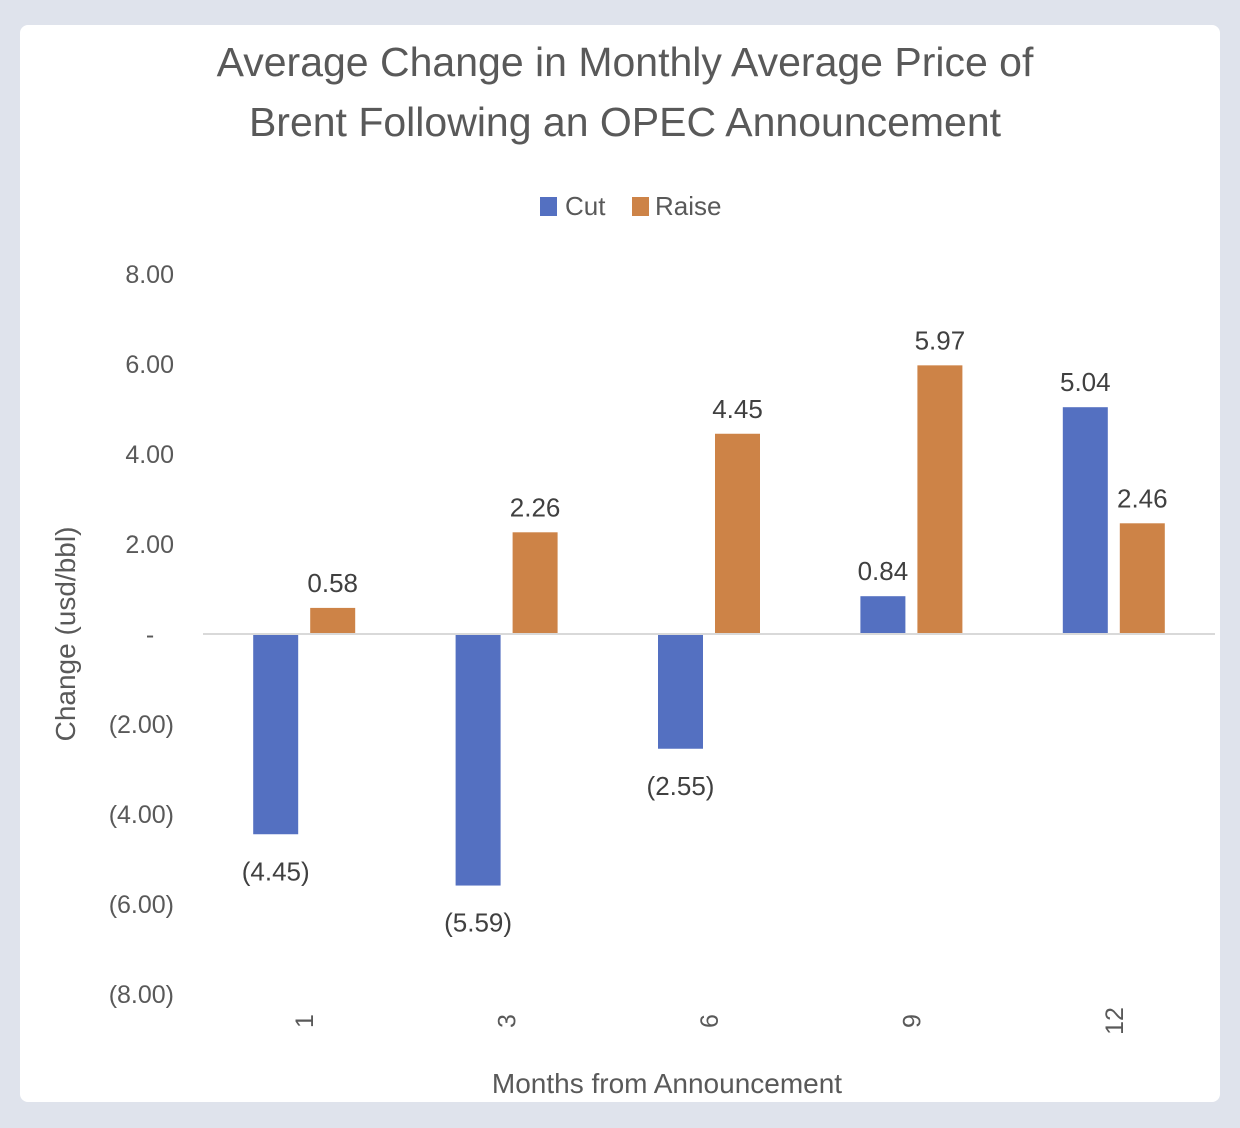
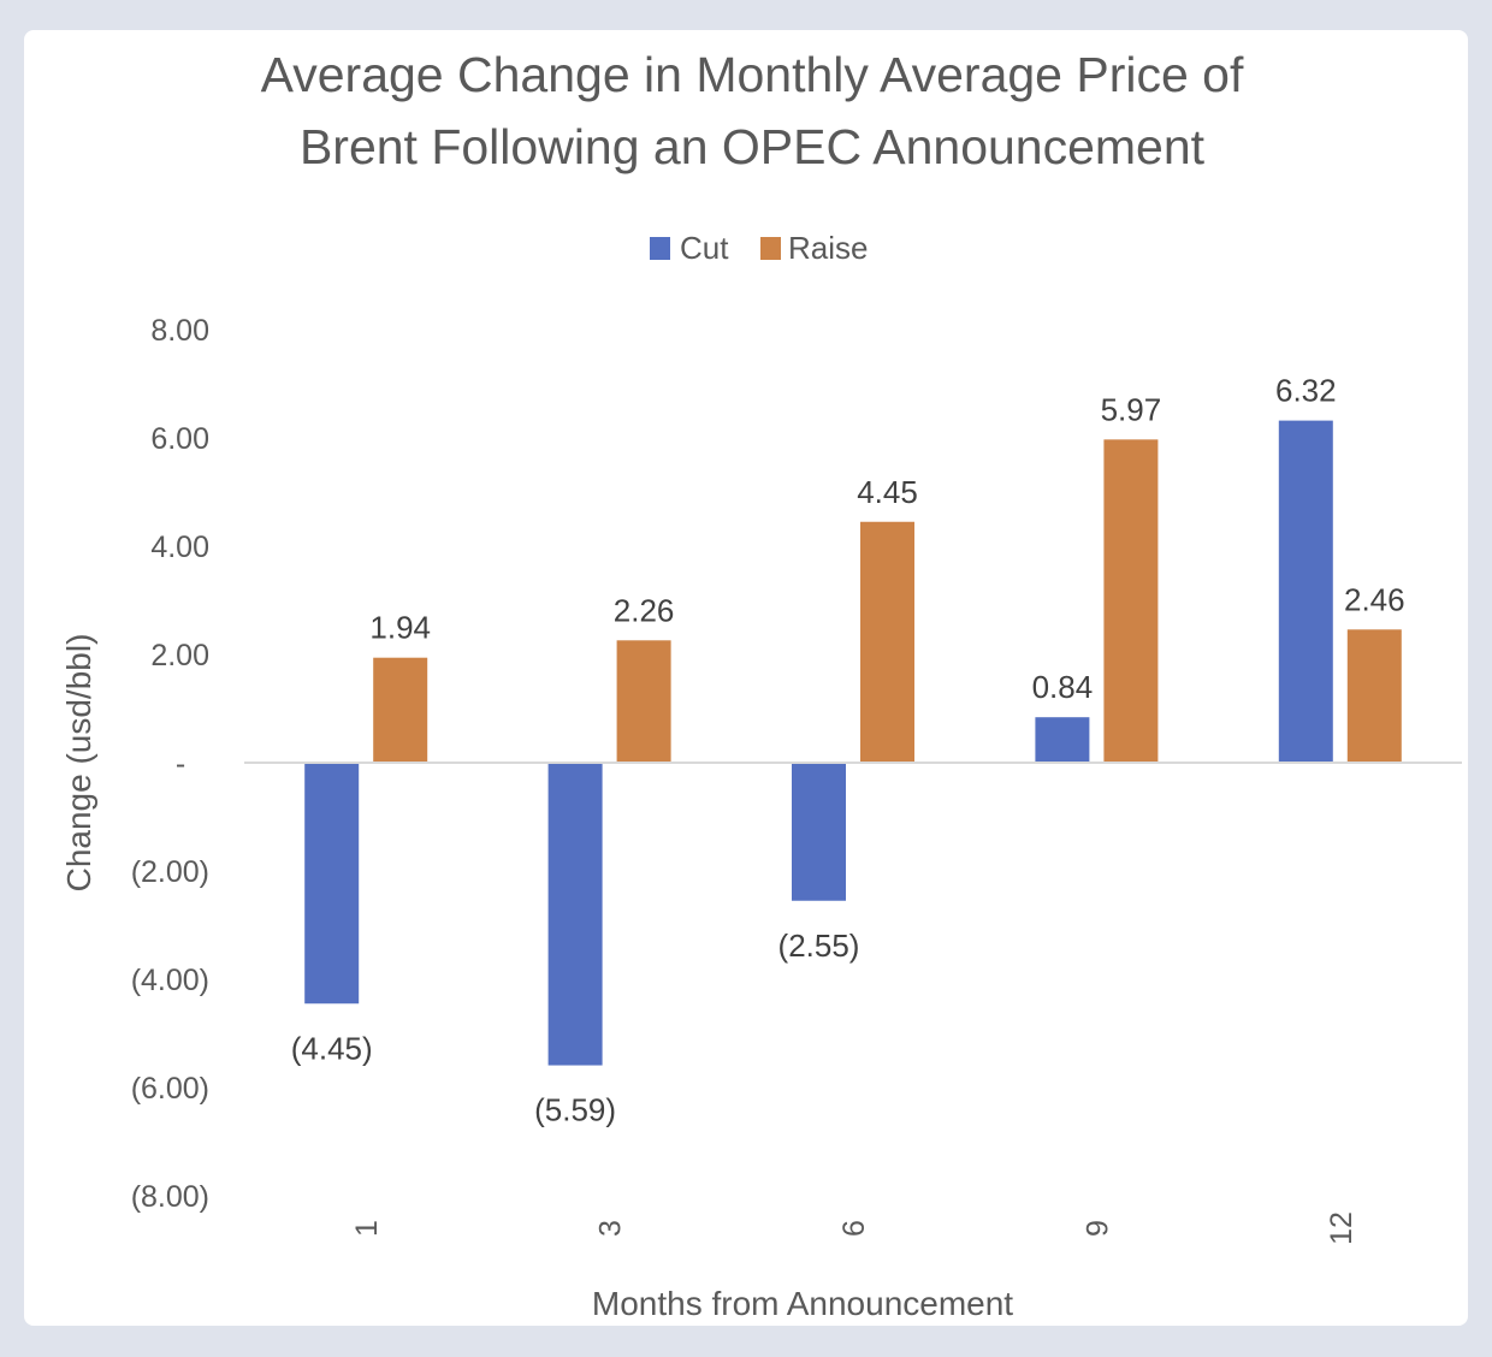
Raise/1: 0.58 -> 1.94
Cut/12: 5.04 -> 6.32
